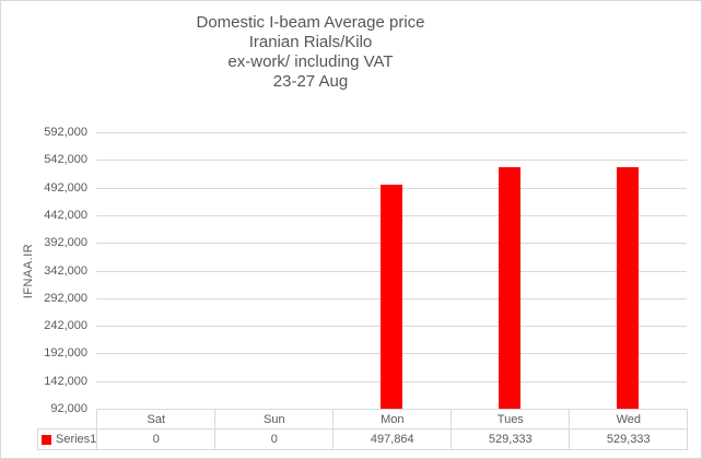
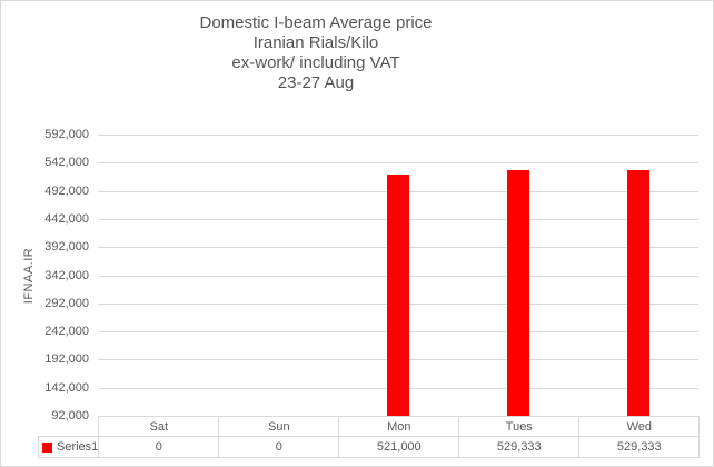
Mon: 497,864 -> 521,000
